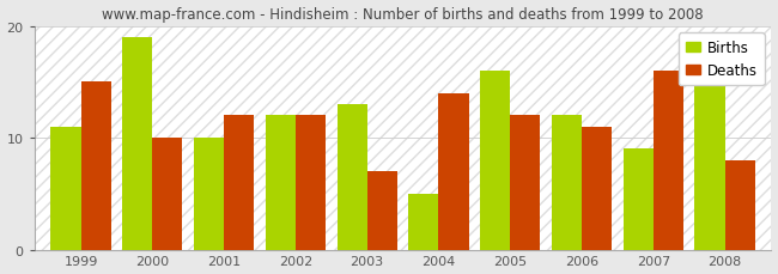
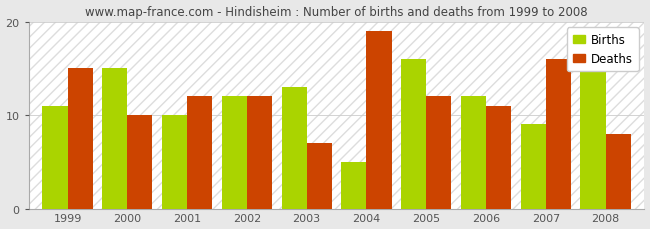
Births/2000: 19 -> 15
Deaths/2004: 14 -> 19
